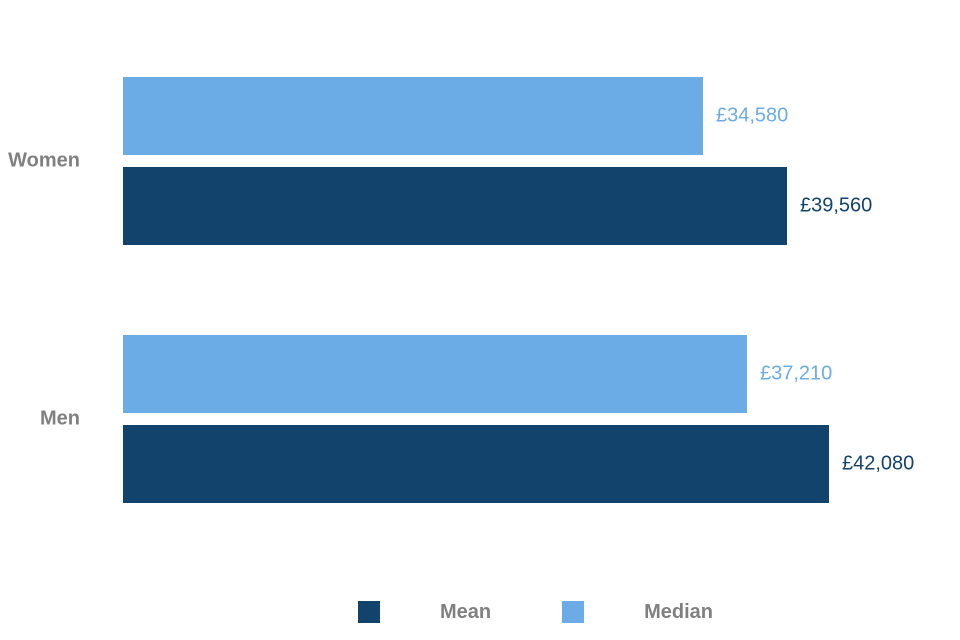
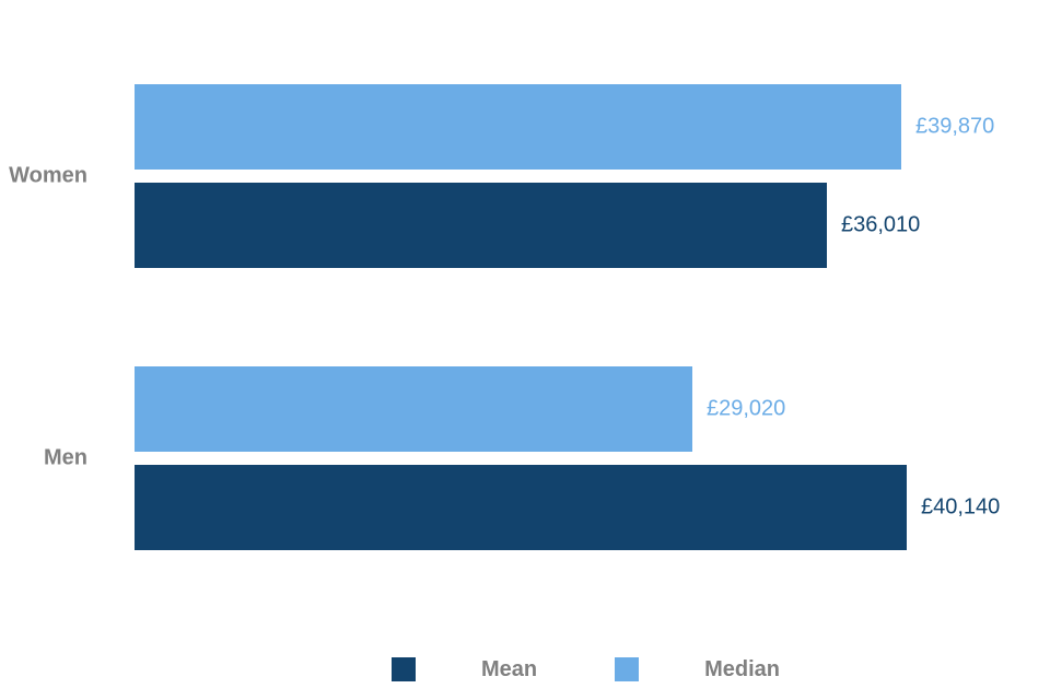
Mean/Women: £39,560 -> £36,010
Median/Women: £34,580 -> £39,870
Mean/Men: £42,080 -> £40,140
Median/Men: £37,210 -> £29,020
